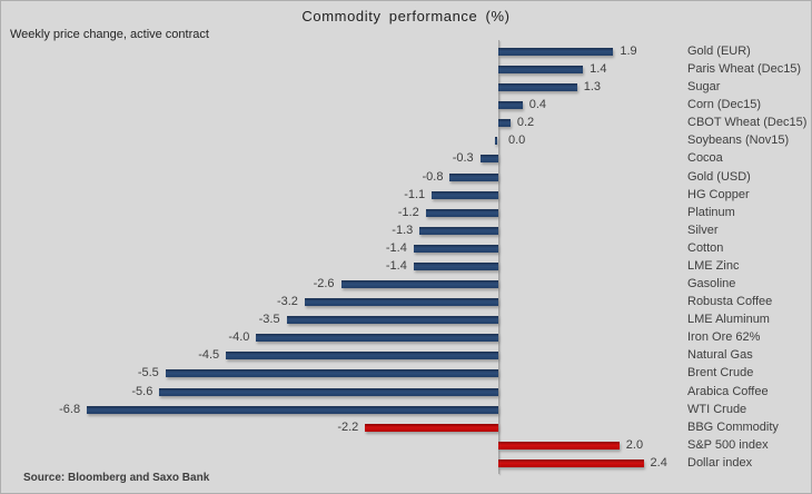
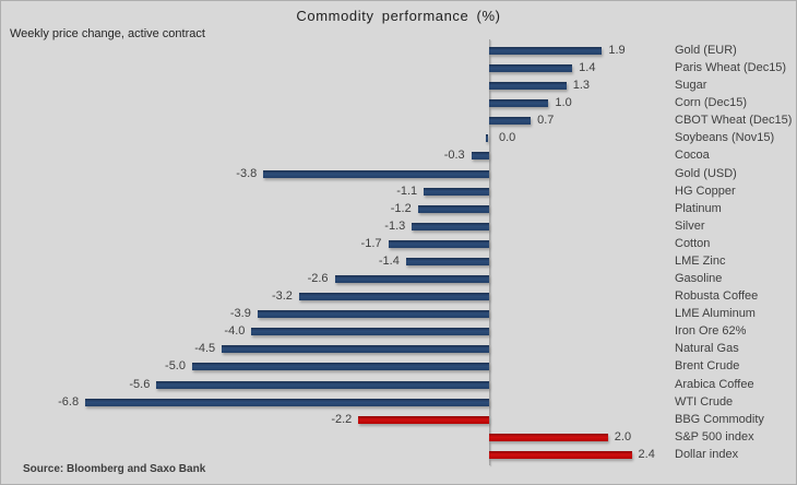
Corn (Dec15): 0.4 -> 1.0
CBOT Wheat (Dec15): 0.2 -> 0.7
Gold (USD): -0.8 -> -3.8
Cotton: -1.4 -> -1.7
LME Aluminum: -3.5 -> -3.9
Brent Crude: -5.5 -> -5.0
